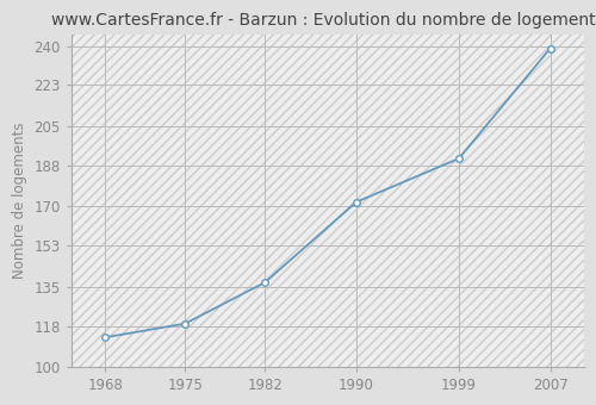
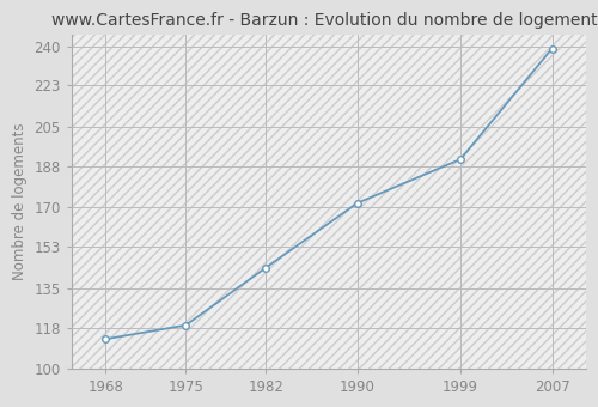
1982: 137 -> 144
